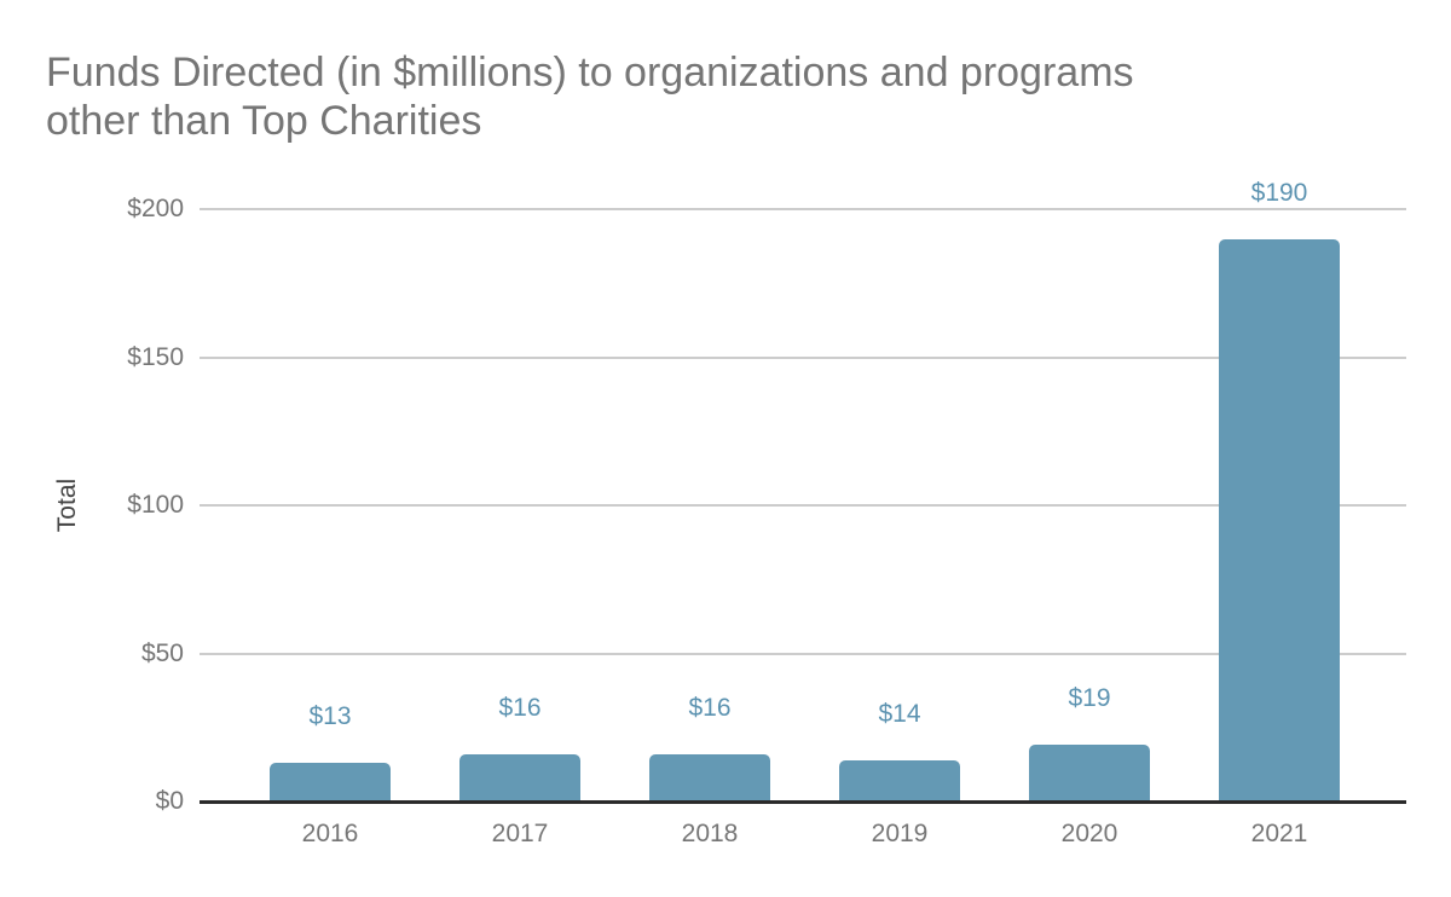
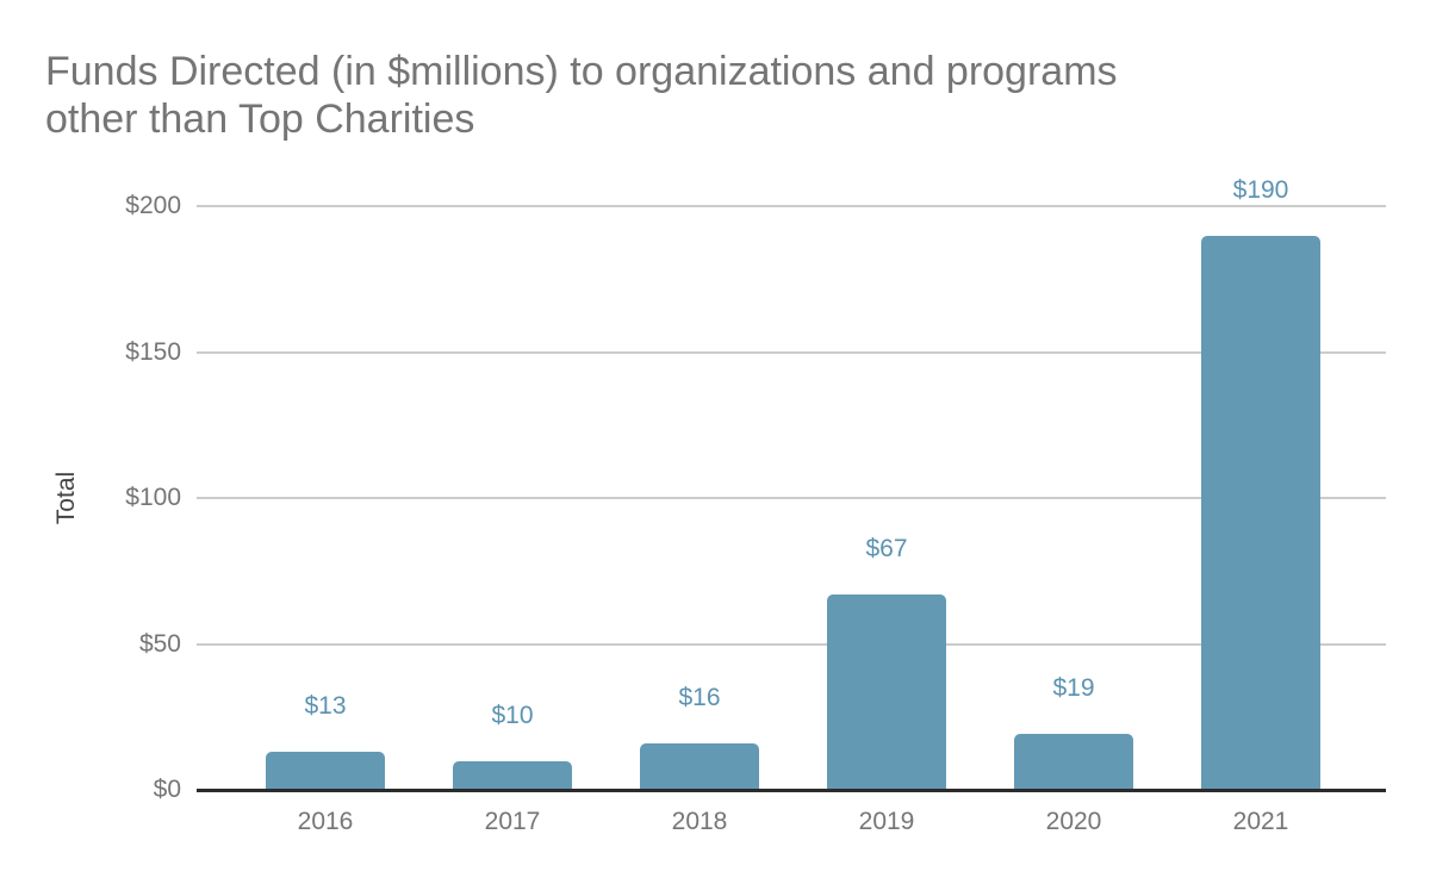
2017: $16 -> $10
2019: $14 -> $67
